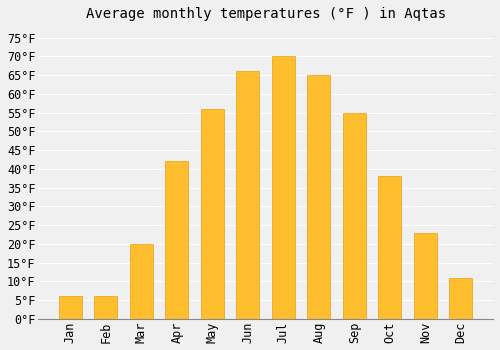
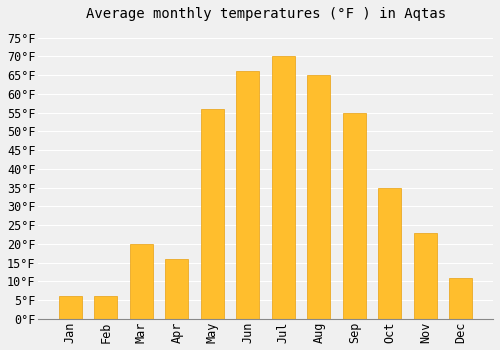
Apr: 42°F -> 16°F
Oct: 38°F -> 35°F
